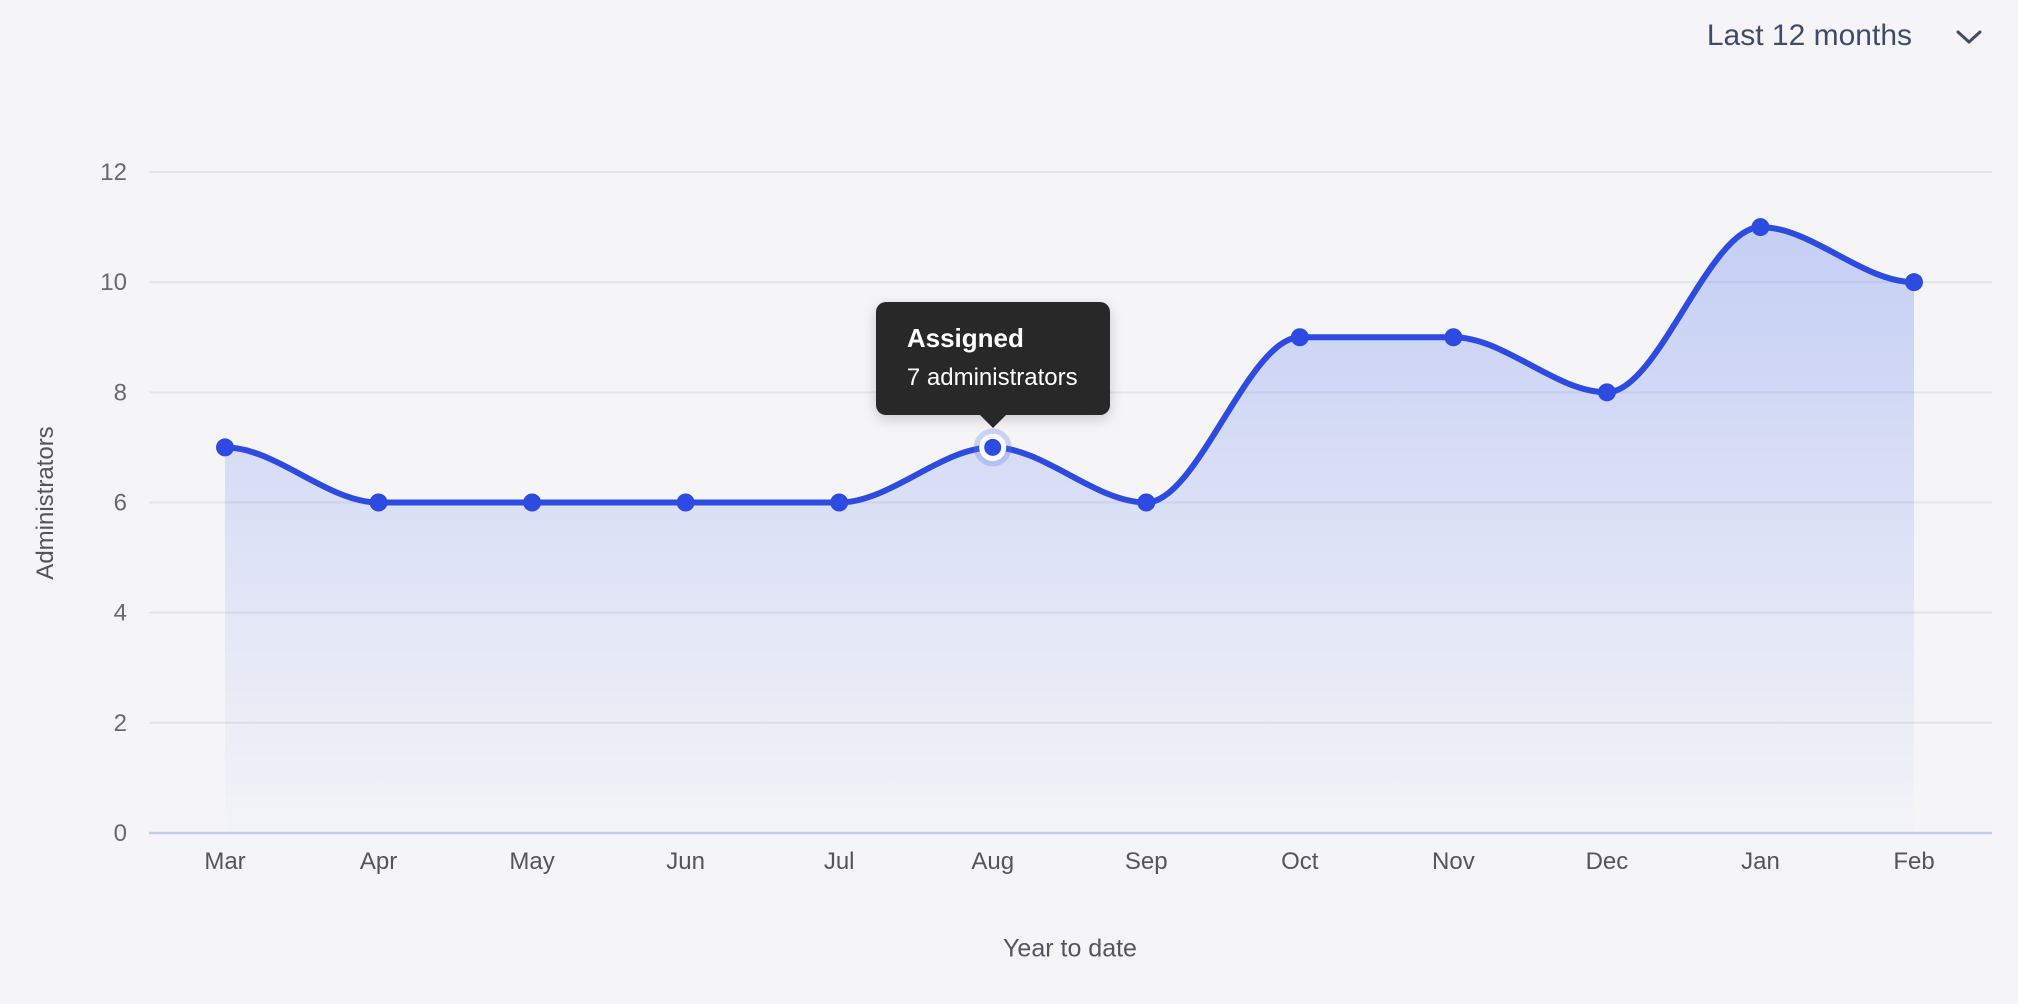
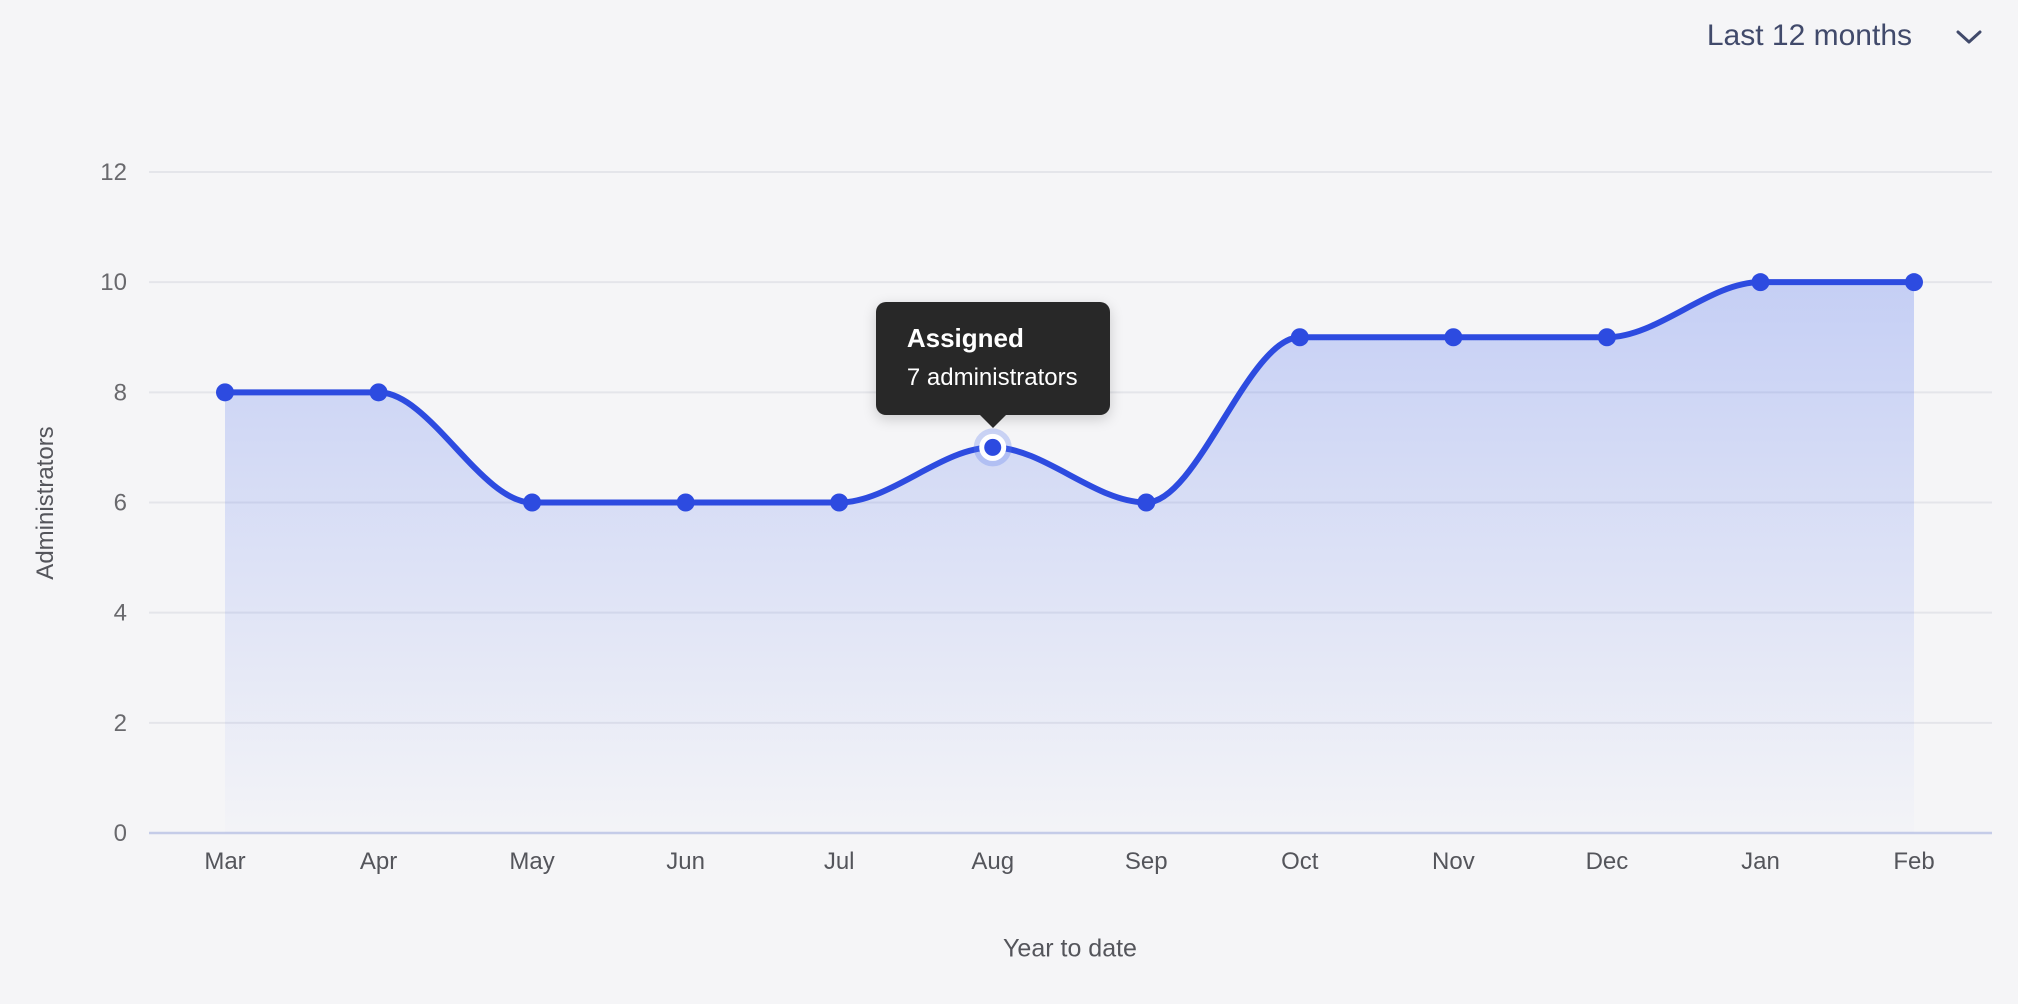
Mar: 7 -> 8
Apr: 6 -> 8
Dec: 8 -> 9
Jan: 11 -> 10
